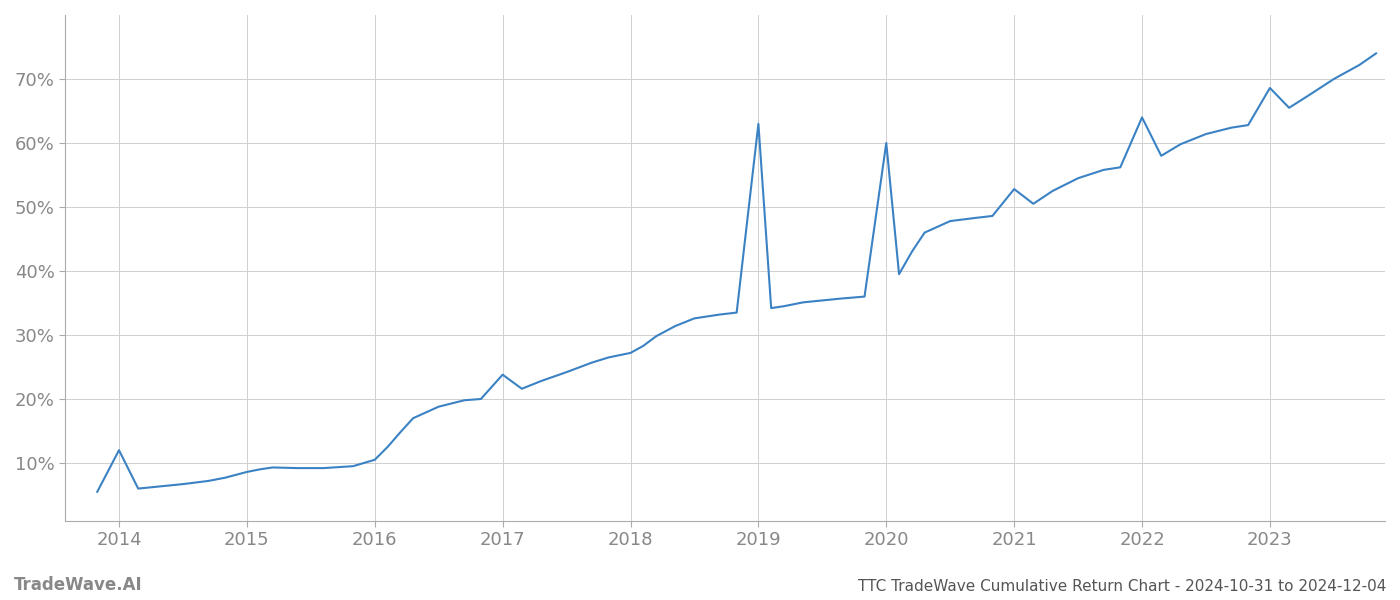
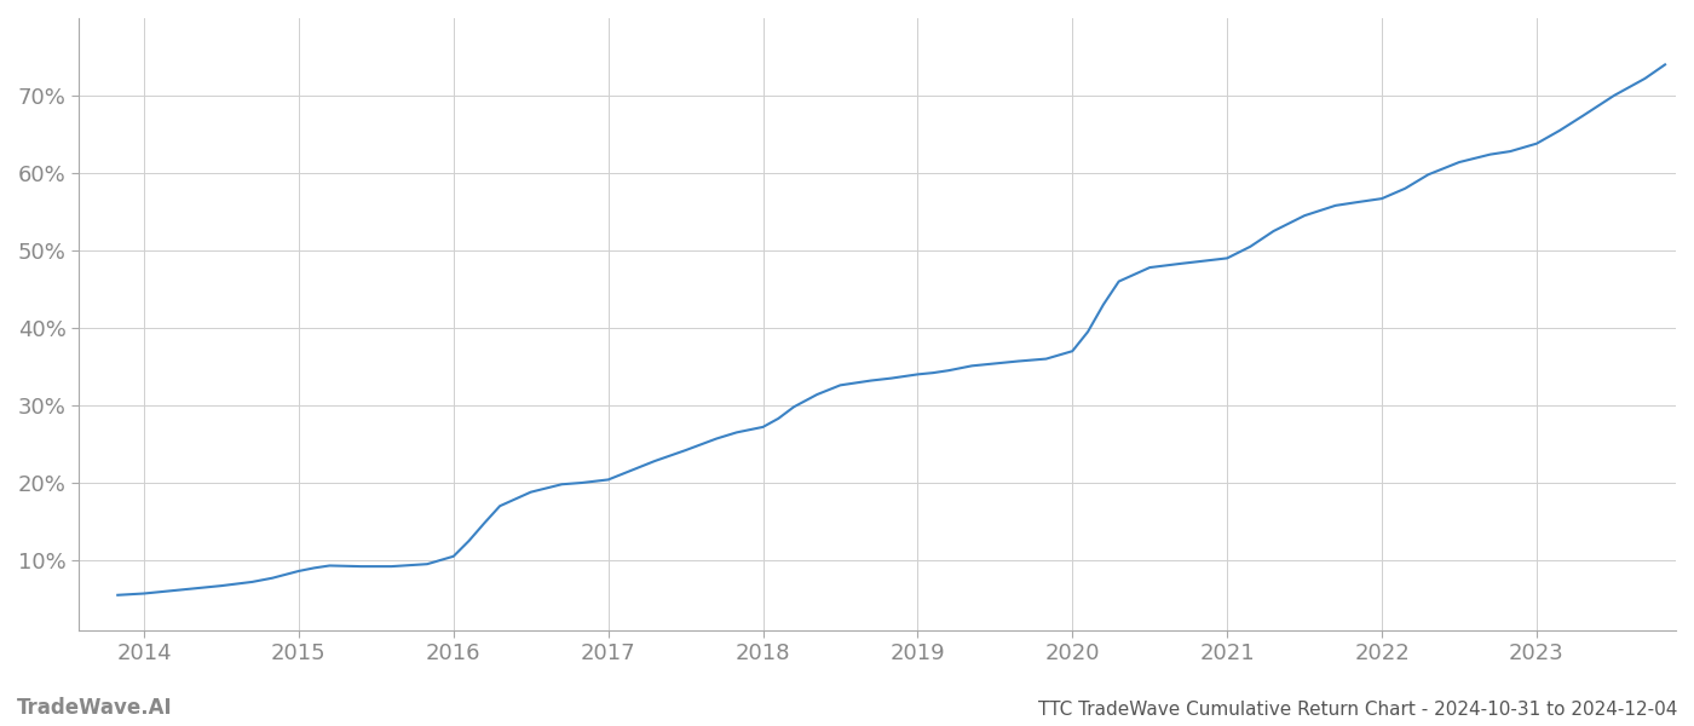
2014: 12.0% -> 5.7%
2017: 23.8% -> 20.4%
2019: 63.0% -> 34.0%
2020: 60.0% -> 37.0%
2021: 52.8% -> 49.0%
2022: 64.0% -> 56.7%
2023: 68.6% -> 63.8%
